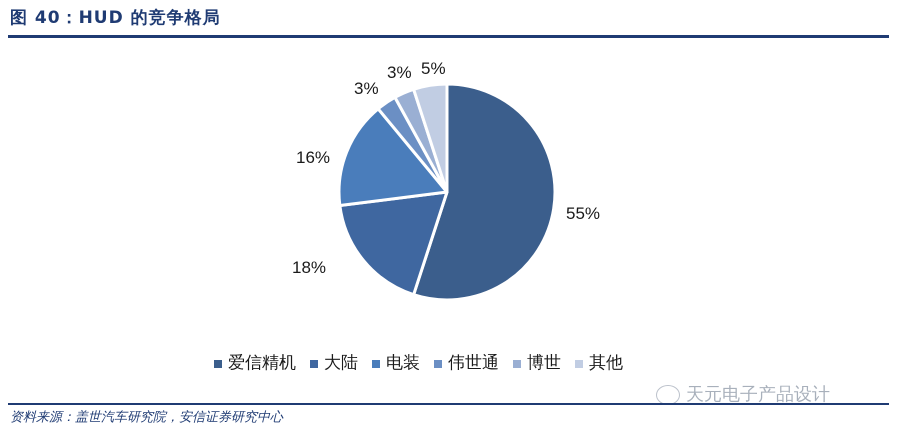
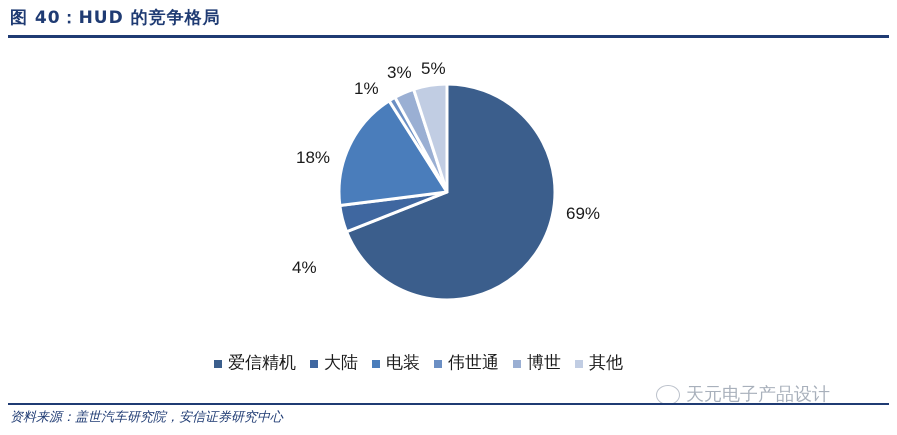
爱信精机: 55% -> 69%
大陆: 18% -> 4%
电装: 16% -> 18%
伟世通: 3% -> 1%
